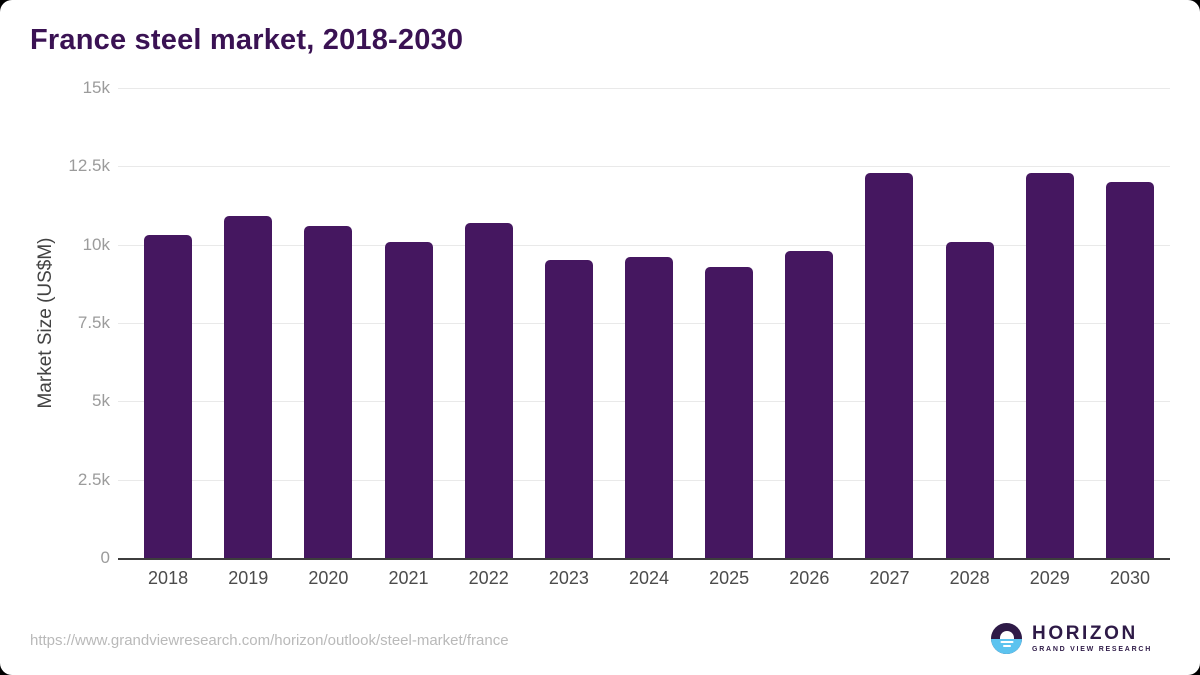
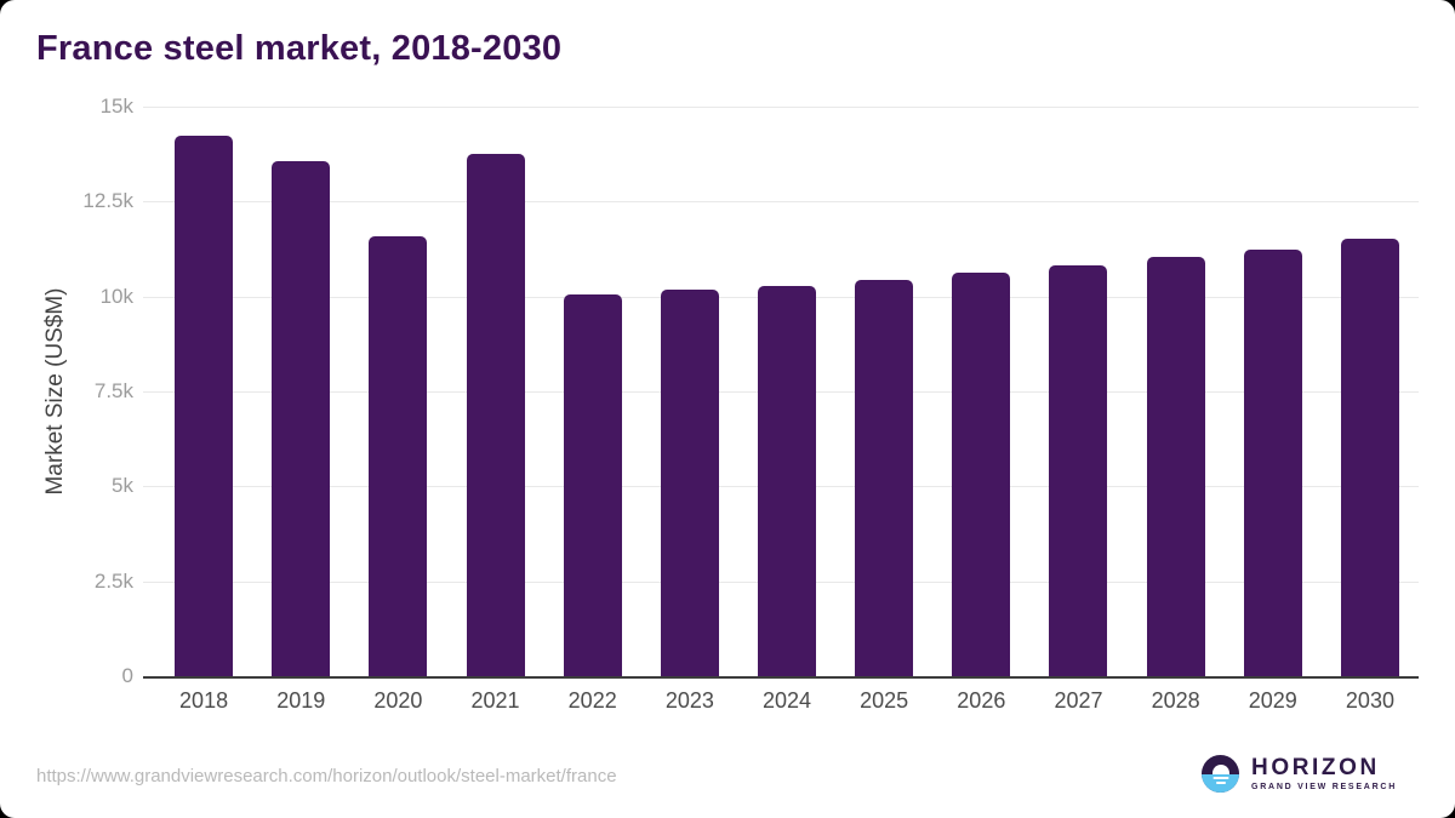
2018: 10.3k -> 14.2k
2019: 10.9k -> 13.6k
2020: 10.6k -> 11.6k
2021: 10.1k -> 13.8k
2022: 10.7k -> 10.0k
2023: 9.5k -> 10.2k
2024: 9.6k -> 10.3k
2025: 9.3k -> 10.4k
2026: 9.8k -> 10.6k
2027: 12.3k -> 10.8k
2028: 10.1k -> 11.0k
2029: 12.3k -> 11.2k
2030: 12.0k -> 11.5k
